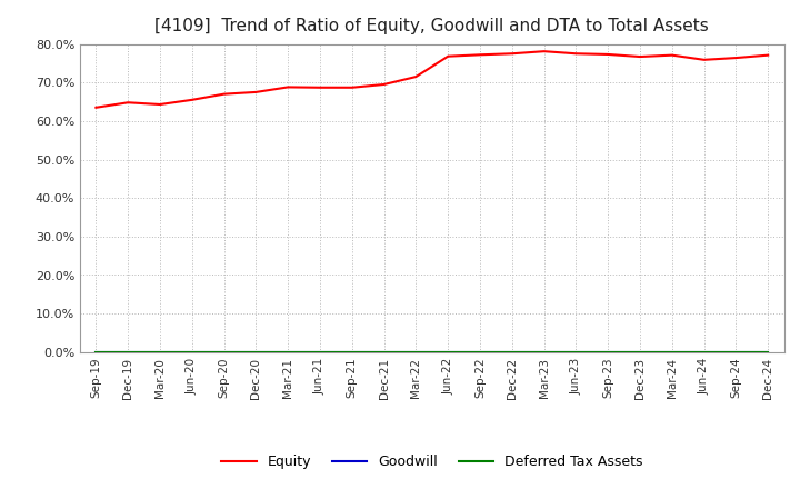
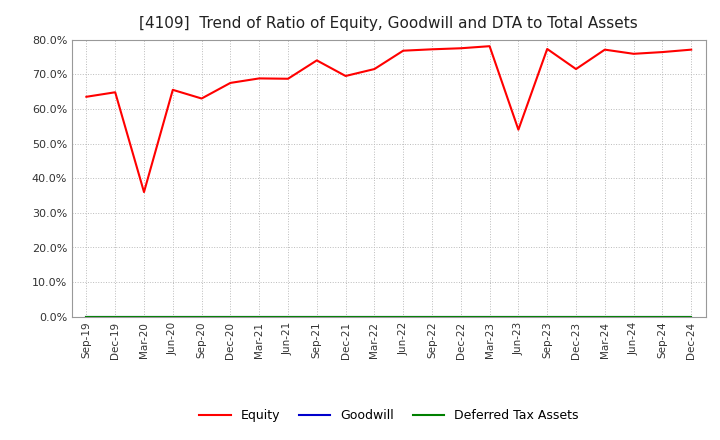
Equity/Mar-20: 64.3% -> 36.0%
Equity/Sep-20: 67.0% -> 63.0%
Equity/Sep-21: 68.7% -> 74.0%
Equity/Jun-23: 77.5% -> 54.0%
Equity/Dec-23: 76.7% -> 71.5%
